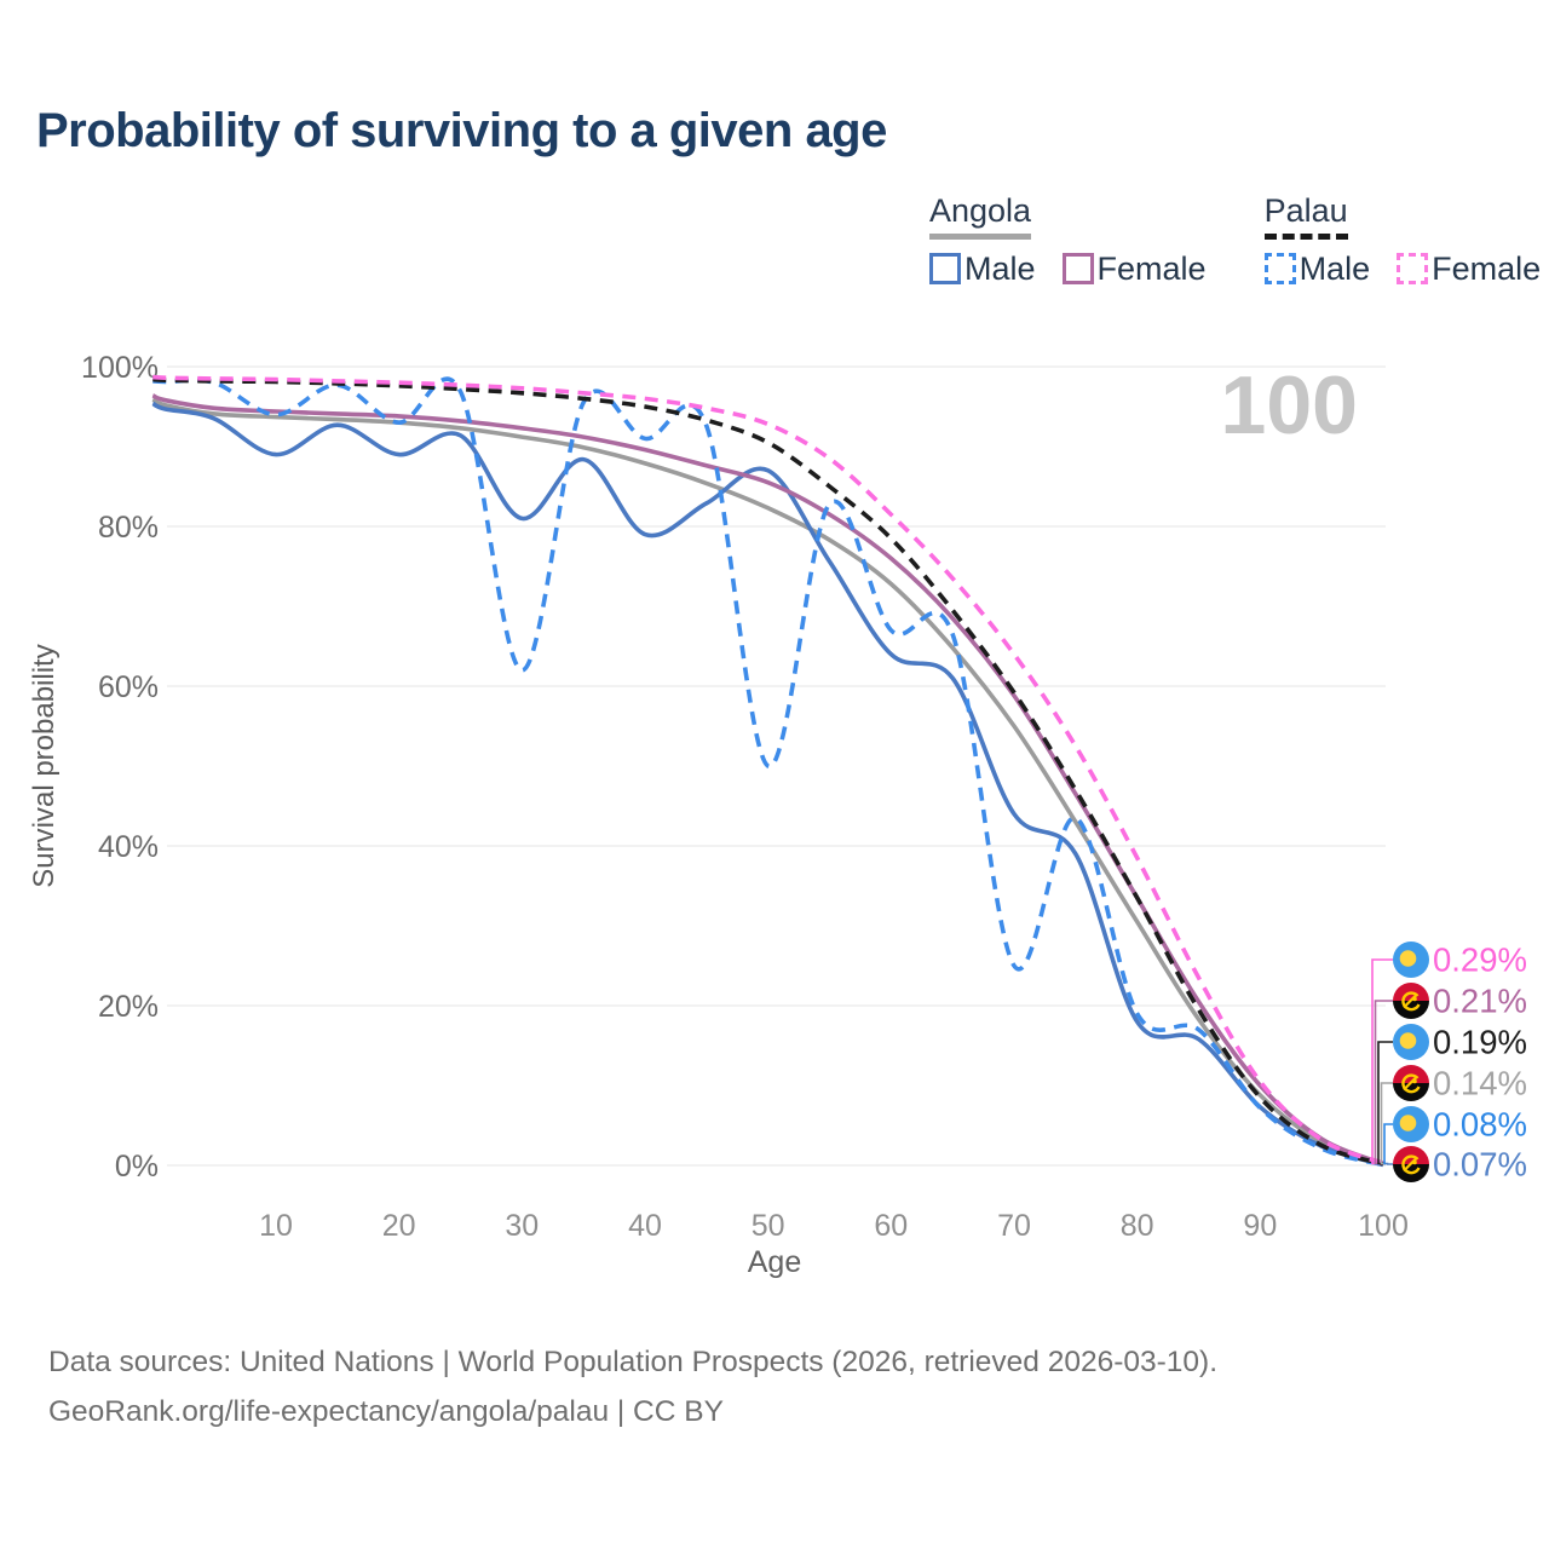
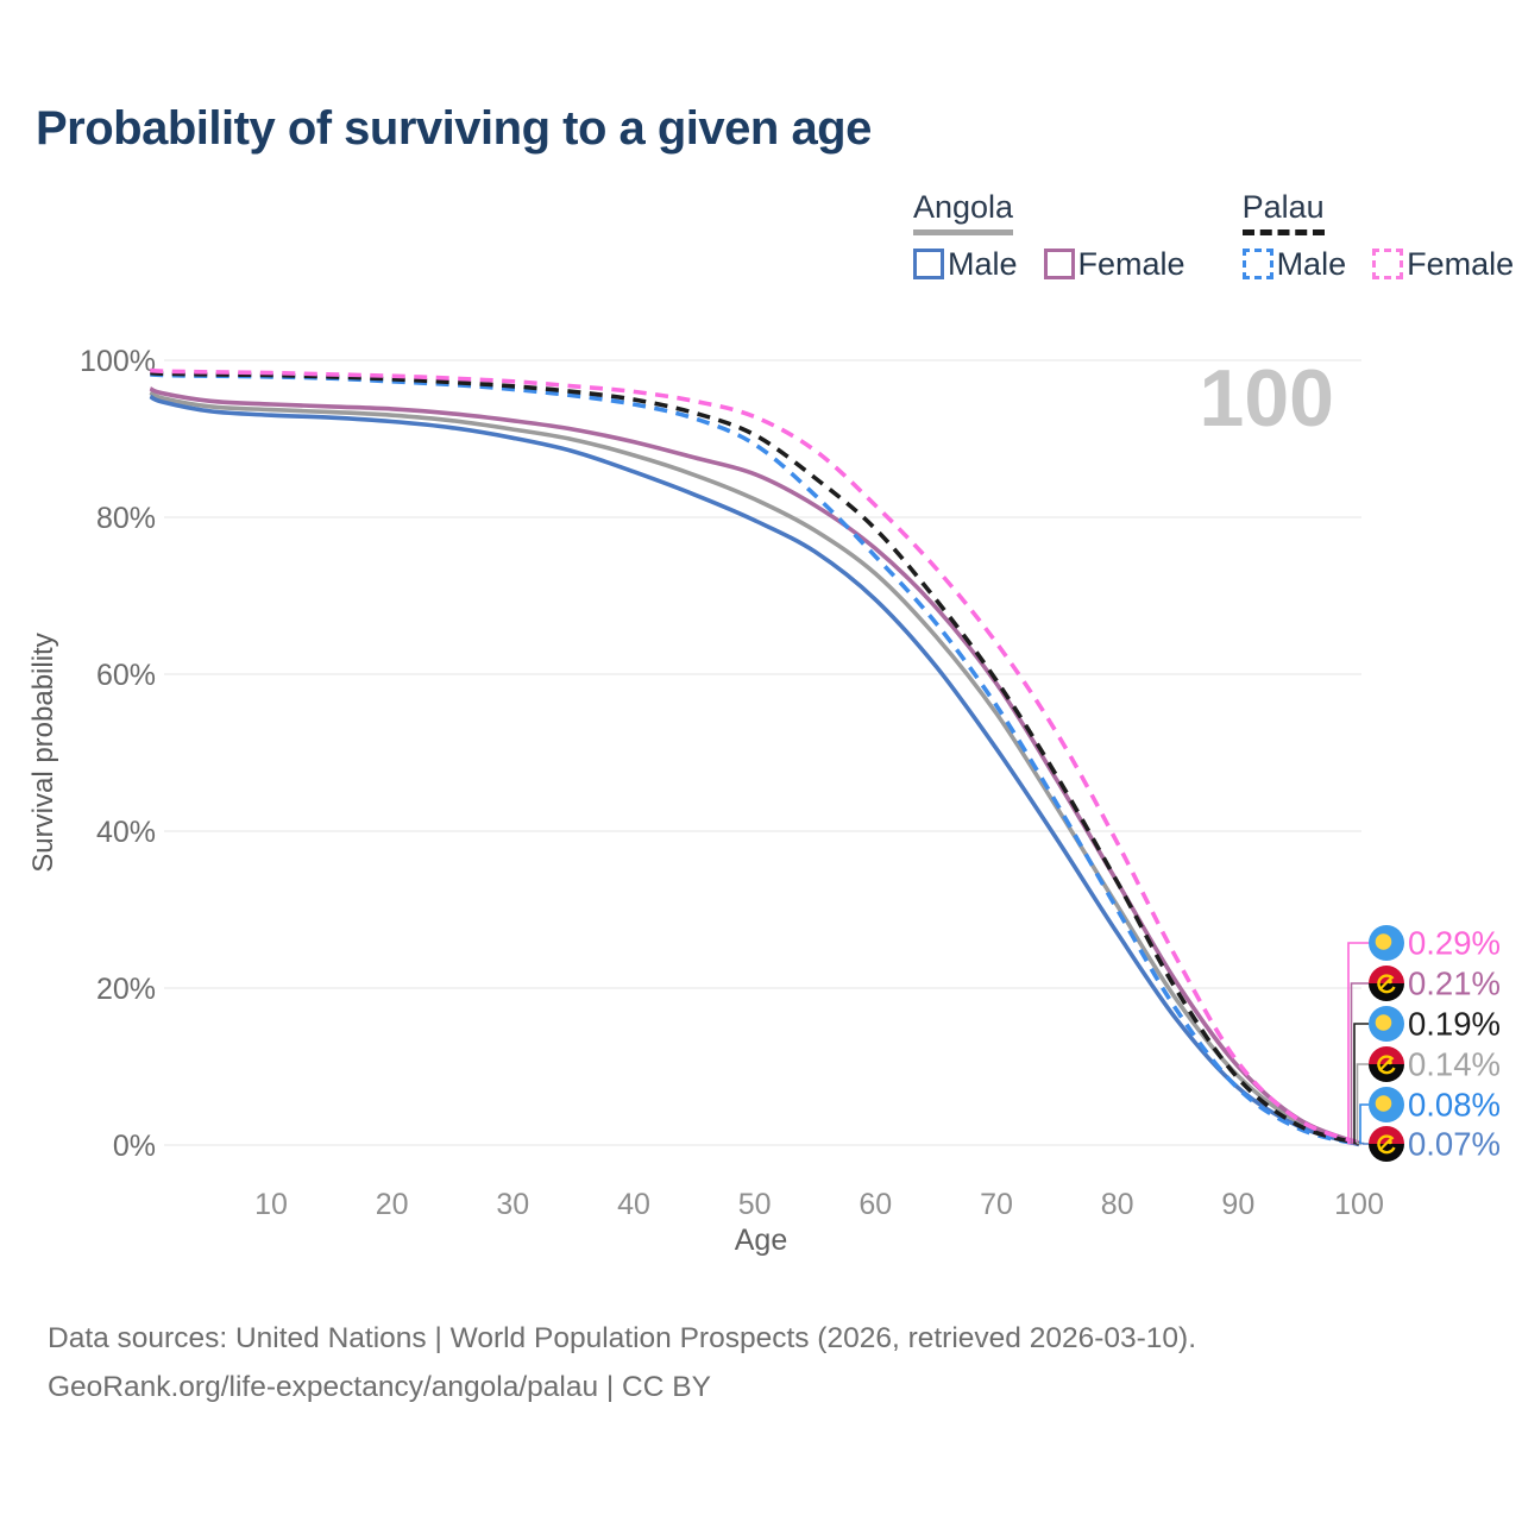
Angola Male/10: 89% -> 93%
Palau Male/10: 94% -> 98%
Angola Male/20: 89% -> 92%
Palau Male/20: 93% -> 97%
Angola Male/30: 81% -> 90%
Palau Male/30: 62% -> 96%
Angola Male/40: 79% -> 86%
Palau Male/40: 91% -> 94%
Angola Male/50: 87% -> 80%
Palau Male/50: 50% -> 89%
Angola Male/60: 64% -> 70%
Palau Male/60: 67% -> 75%
Angola Male/70: 44% -> 50%
Palau Male/70: 25% -> 56%
Angola Male/80: 18% -> 27%
Palau Male/80: 19% -> 30%
